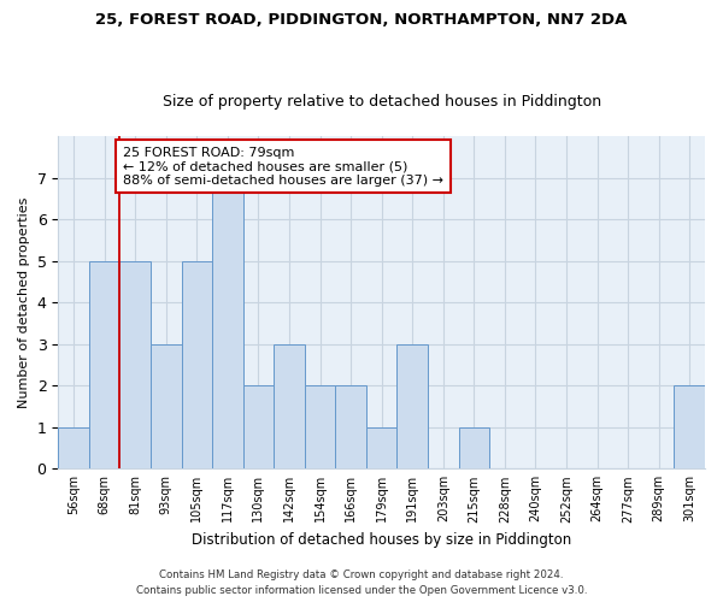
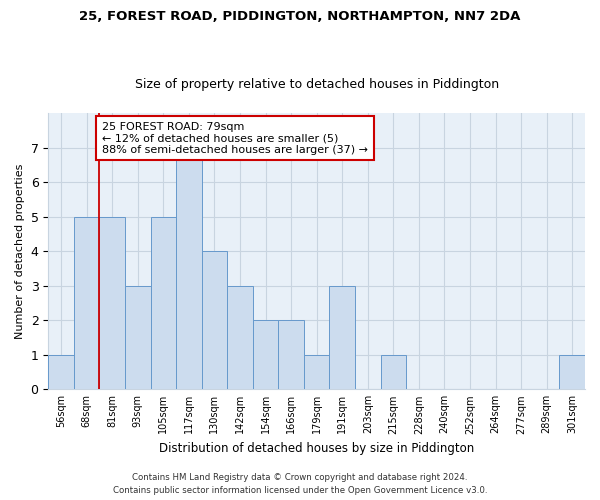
130sqm: 2 -> 4
301sqm: 2 -> 1
